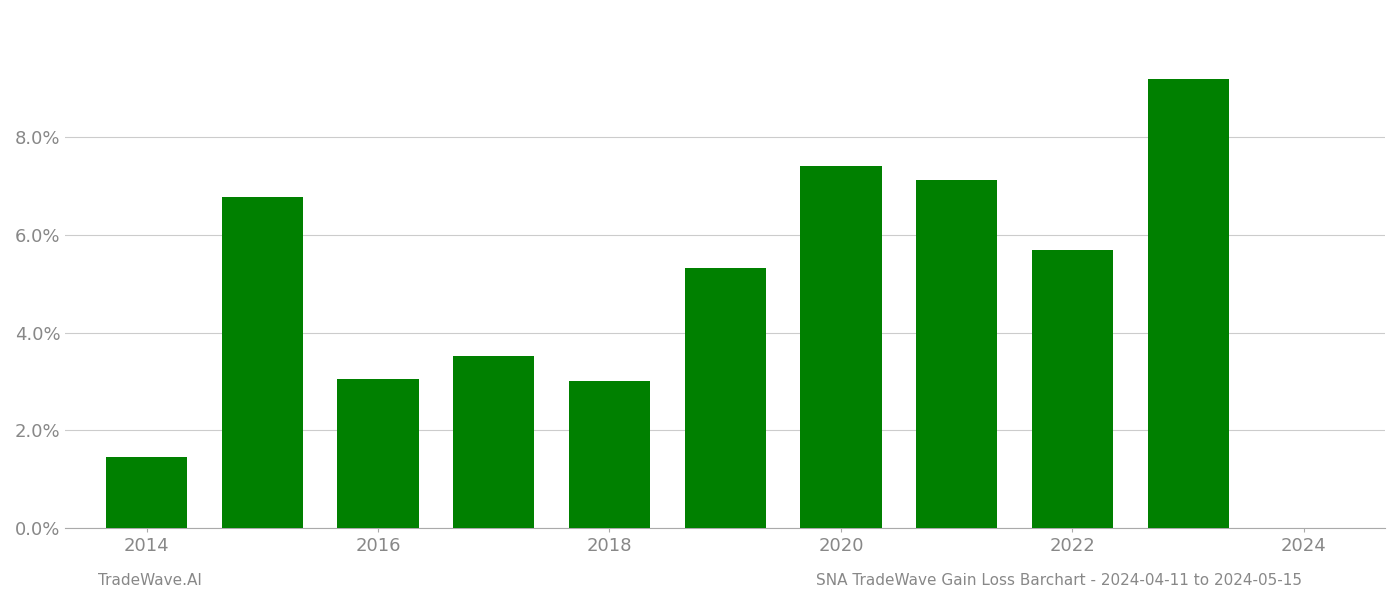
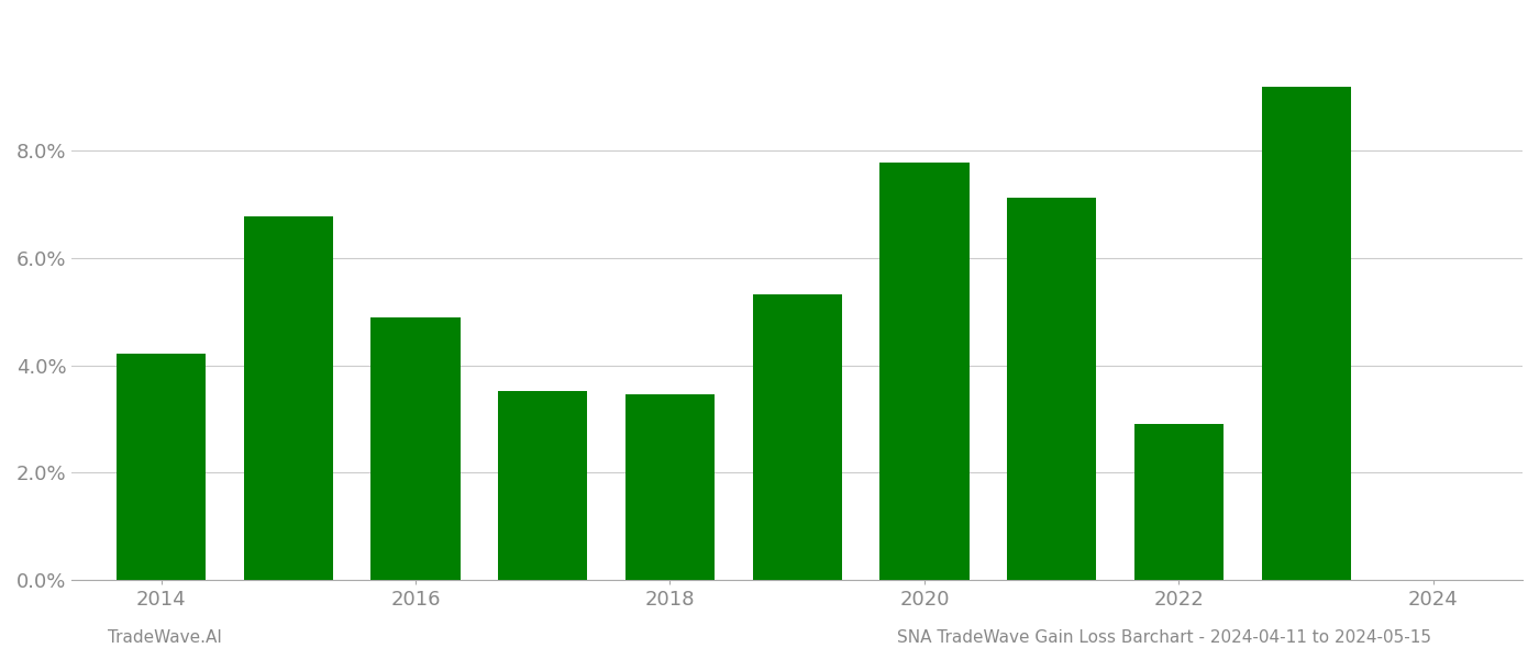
2014: 1.45% -> 4.22%
2016: 3.05% -> 4.90%
2018: 3.00% -> 3.45%
2020: 7.40% -> 7.78%
2022: 5.70% -> 2.90%
